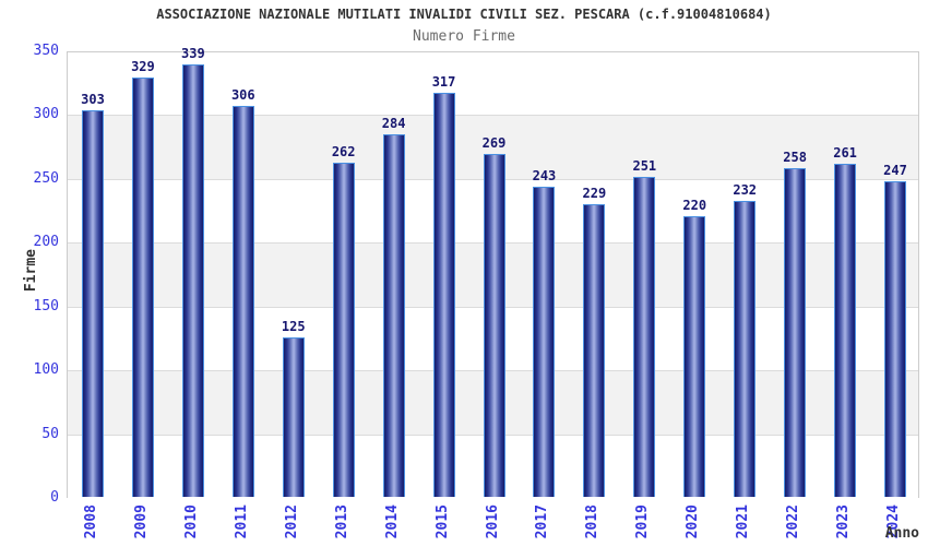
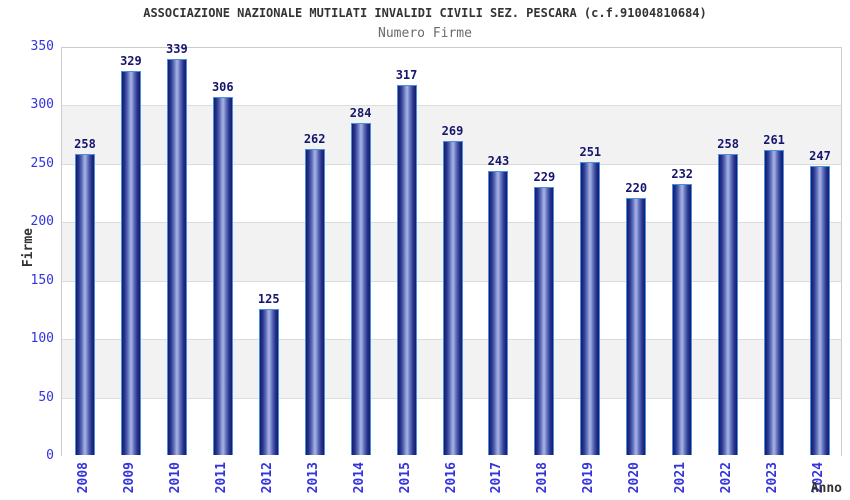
2008: 303 -> 258
